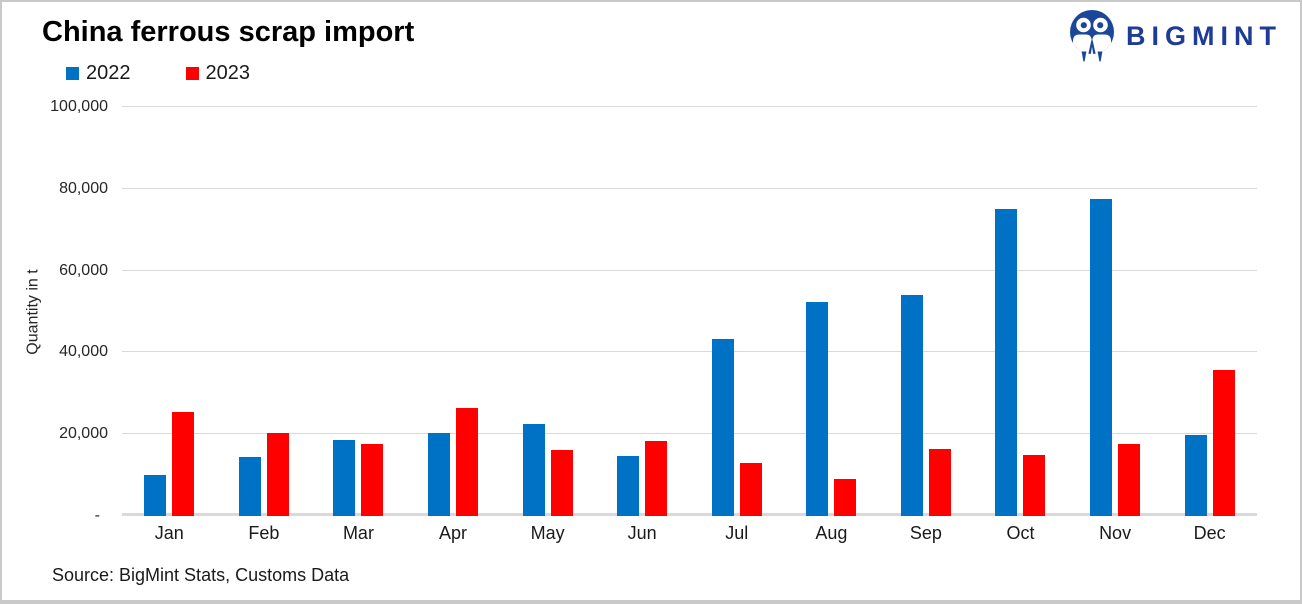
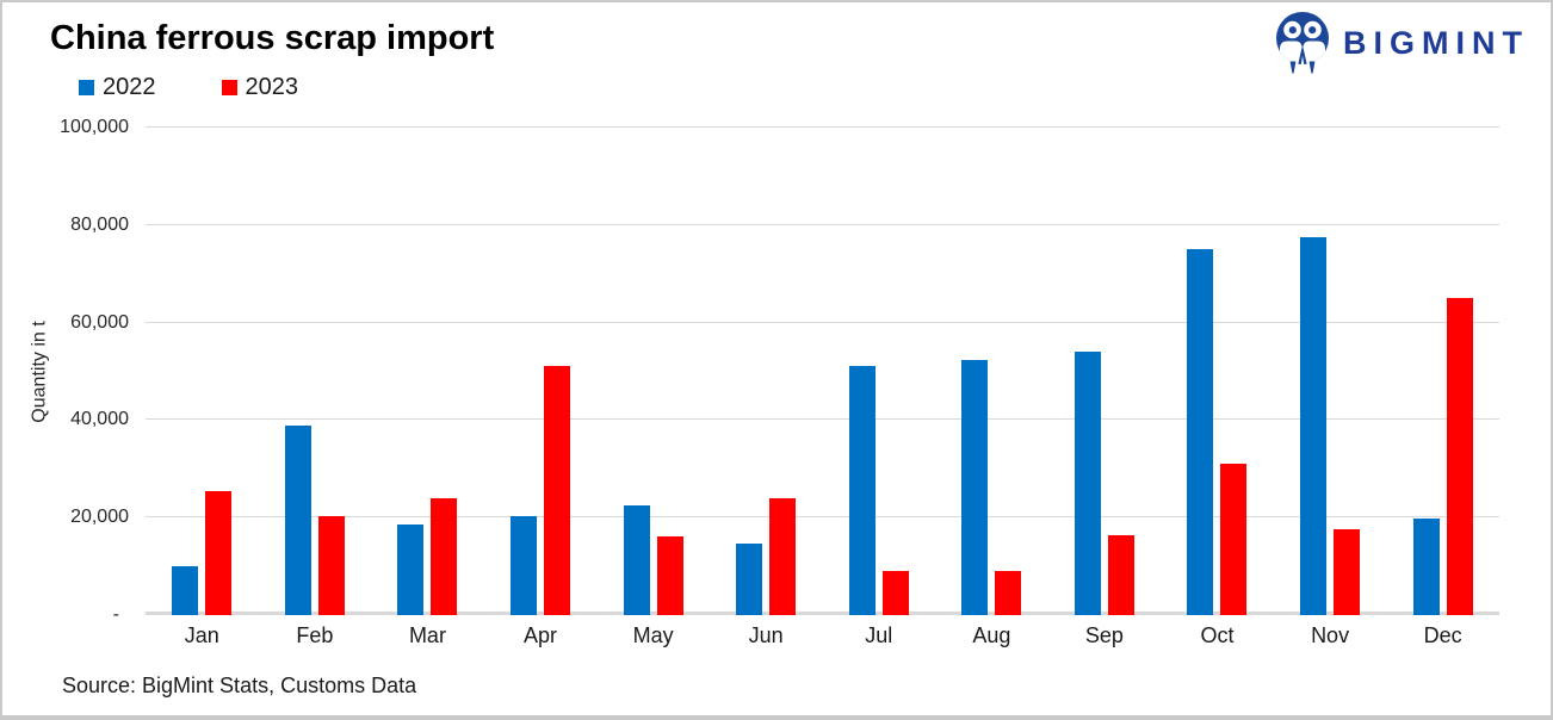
2022/Feb: 14000 -> 39000
2023/Mar: 18000 -> 24000
2023/Apr: 26000 -> 51000
2023/Jun: 18000 -> 24000
2022/Jul: 43000 -> 51000
2023/Jul: 13000 -> 9000
2023/Oct: 15000 -> 31000
2023/Dec: 36000 -> 65000
